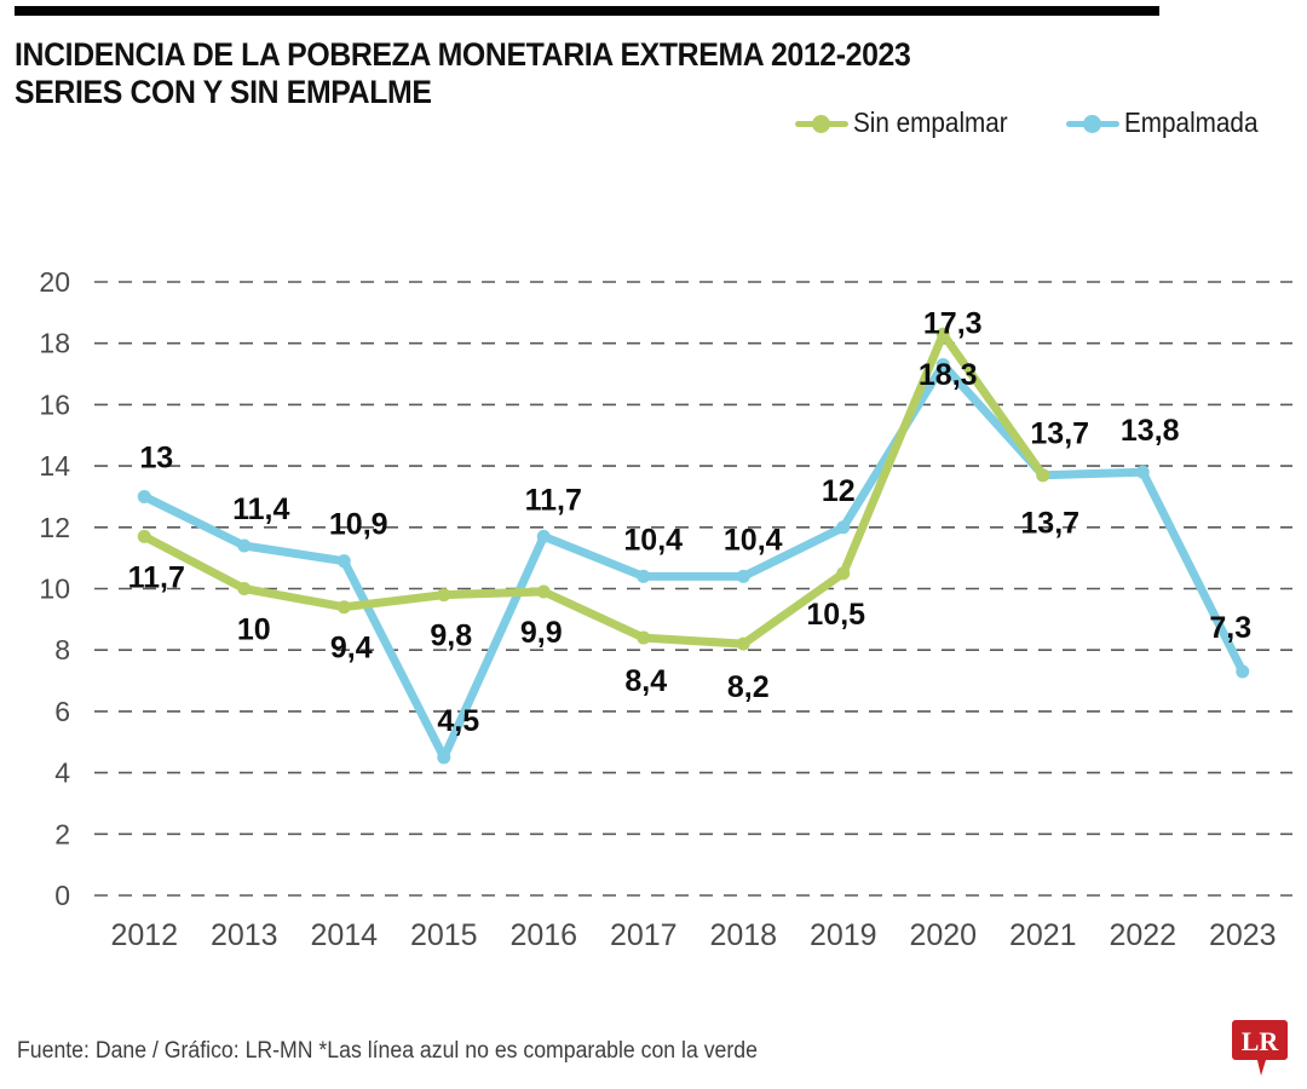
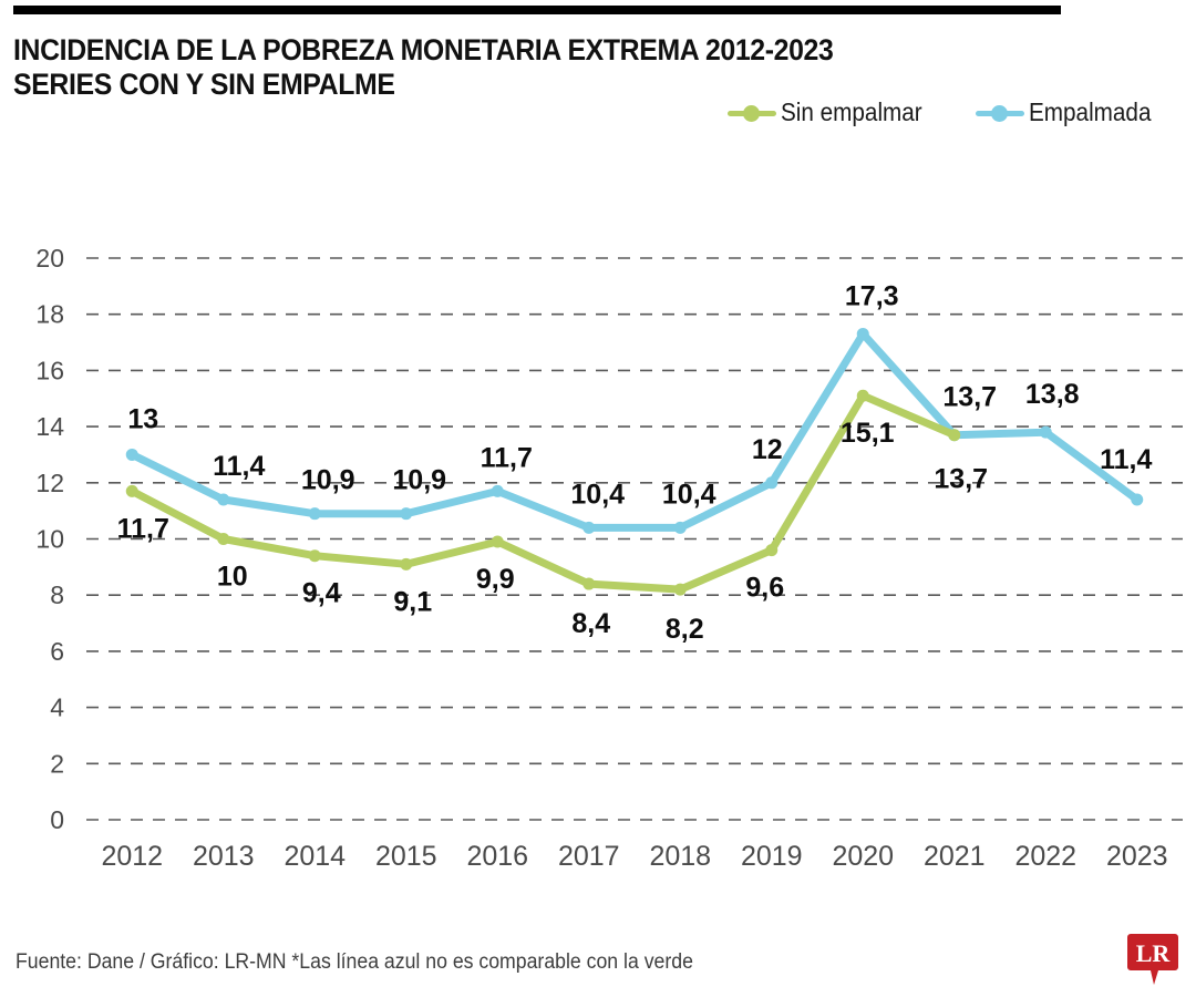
Sin empalmar/2015: 9,8 -> 9,1
Empalmada/2015: 4,5 -> 10,9
Sin empalmar/2019: 10,5 -> 9,6
Sin empalmar/2020: 18,3 -> 15,1
Empalmada/2023: 7,3 -> 11,4
